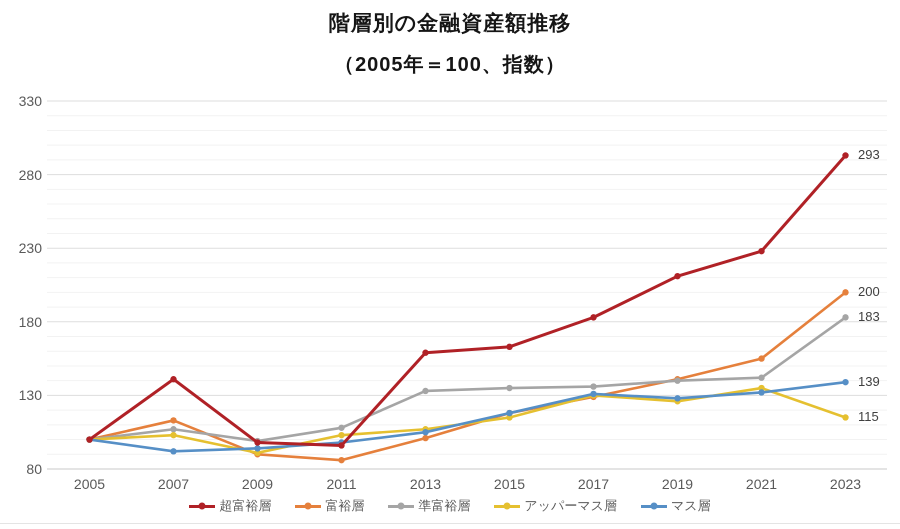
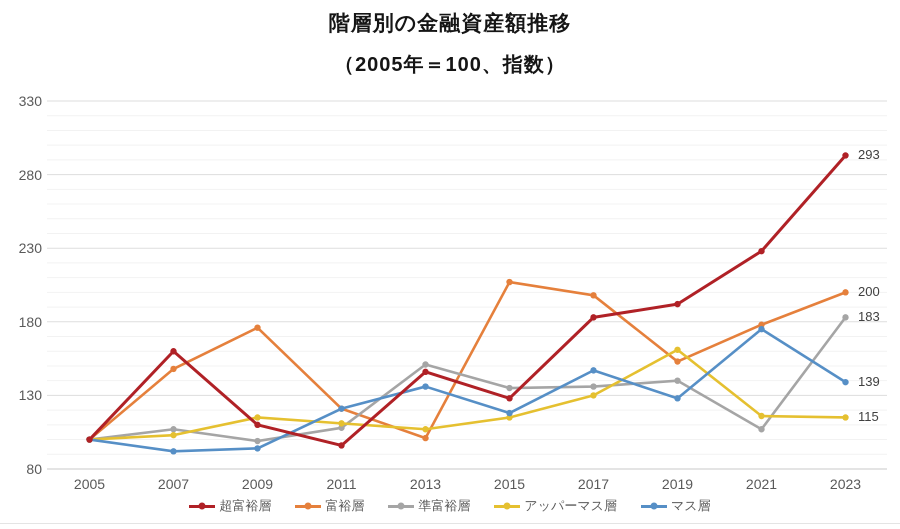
超富裕層/2007: 141 -> 160
富裕層/2007: 113 -> 148
超富裕層/2009: 98 -> 110
富裕層/2009: 90 -> 176
アッパーマス層/2009: 91 -> 115
富裕層/2011: 86 -> 121
アッパーマス層/2011: 103 -> 111
マス層/2011: 98 -> 121
超富裕層/2013: 159 -> 146
準富裕層/2013: 133 -> 151
マス層/2013: 105 -> 136
超富裕層/2015: 163 -> 128
富裕層/2015: 118 -> 207
富裕層/2017: 129 -> 198
マス層/2017: 131 -> 147
超富裕層/2019: 211 -> 192
富裕層/2019: 141 -> 153
アッパーマス層/2019: 126 -> 161
富裕層/2021: 155 -> 178
準富裕層/2021: 142 -> 107
アッパーマス層/2021: 135 -> 116
マス層/2021: 132 -> 175
